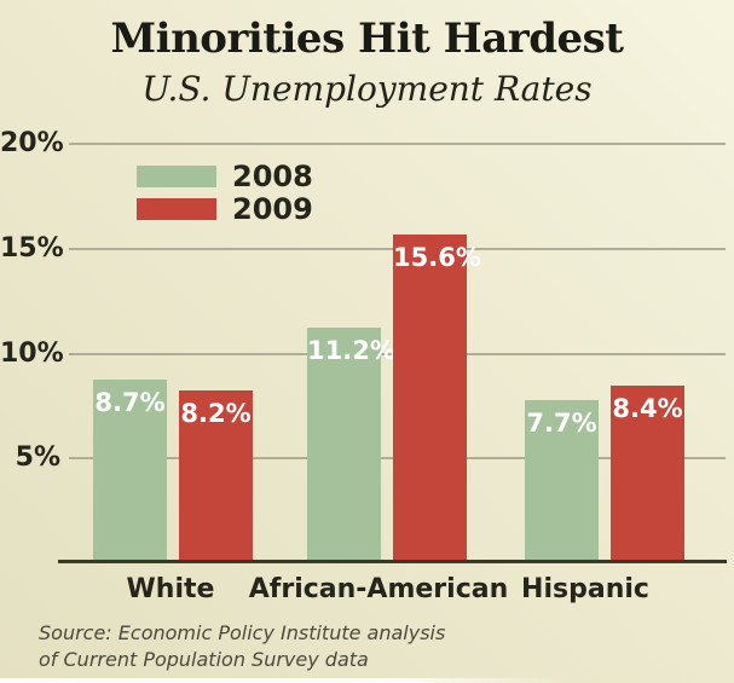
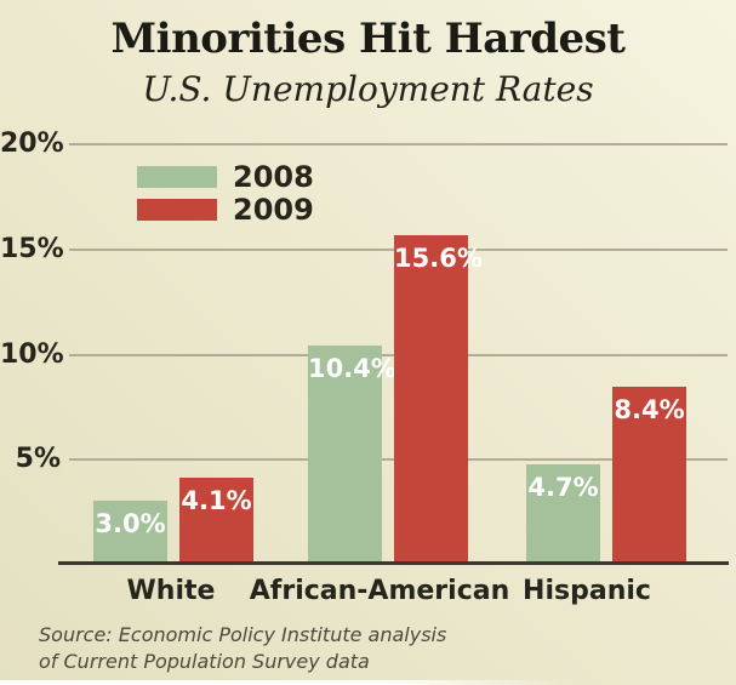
2008/White: 8.7% -> 3.0%
2009/White: 8.2% -> 4.1%
2008/African-American: 11.2% -> 10.4%
2008/Hispanic: 7.7% -> 4.7%
